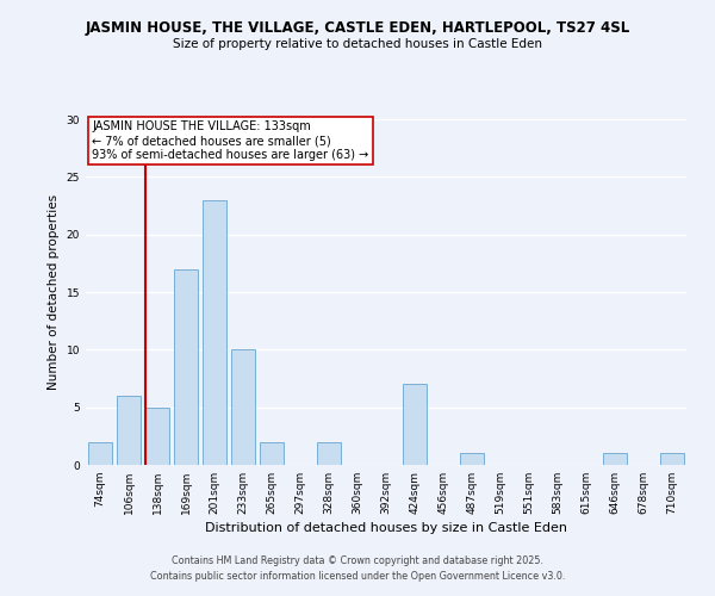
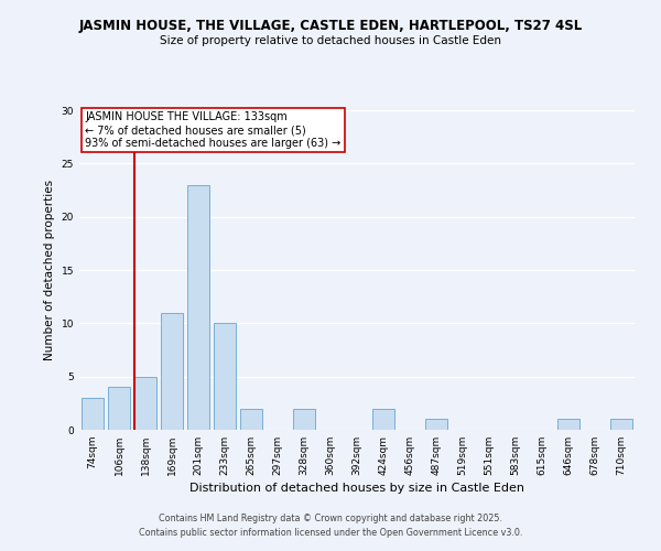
74sqm: 2 -> 3
106sqm: 6 -> 4
169sqm: 17 -> 11
424sqm: 7 -> 2
